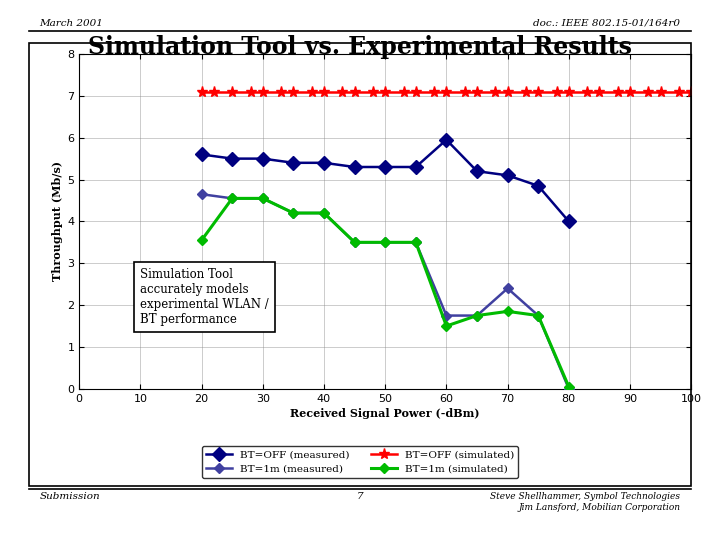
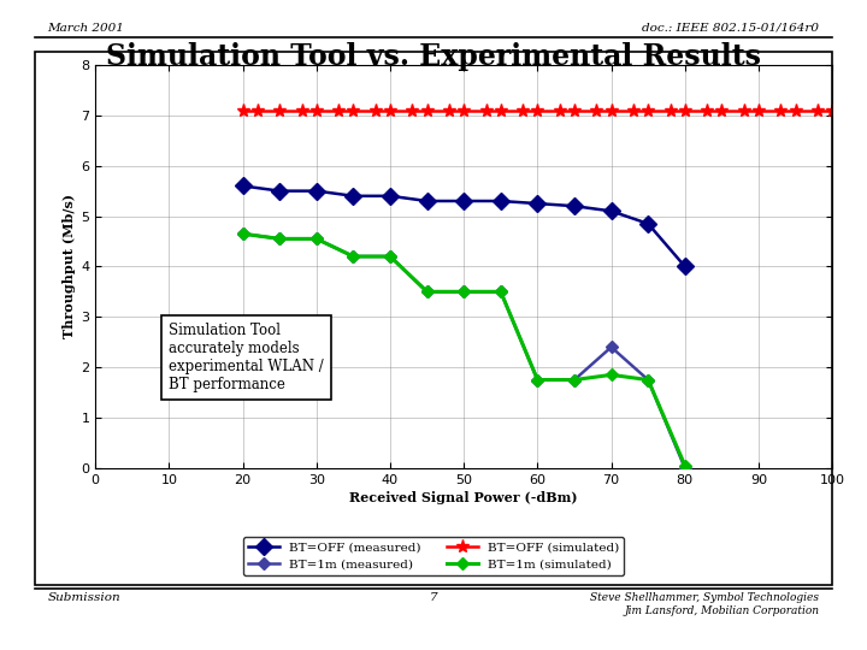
BT=1m (simulated)/20: 3.55 -> 4.65
BT=OFF (measured)/60: 5.95 -> 5.25
BT=1m (simulated)/60: 1.50 -> 1.75
